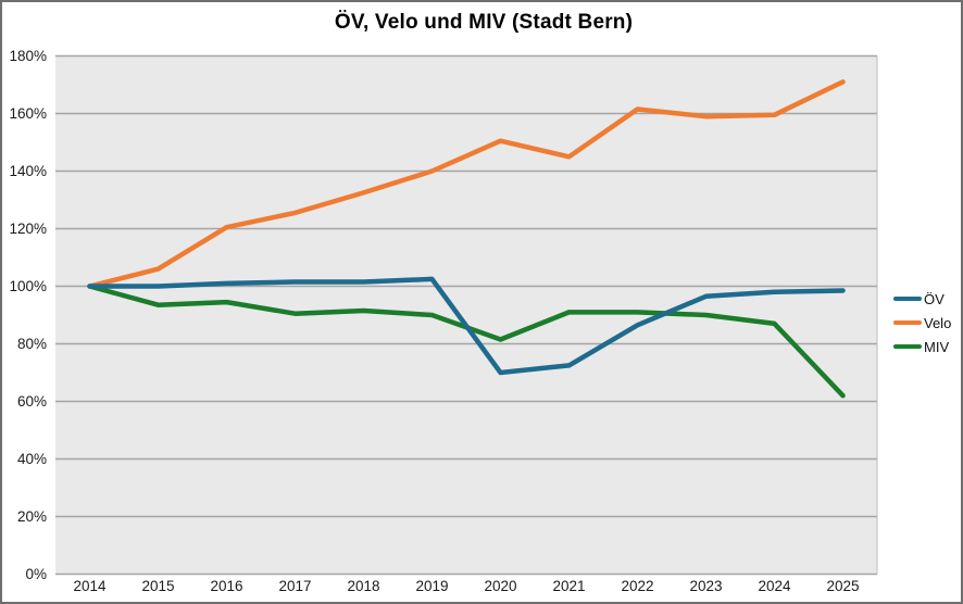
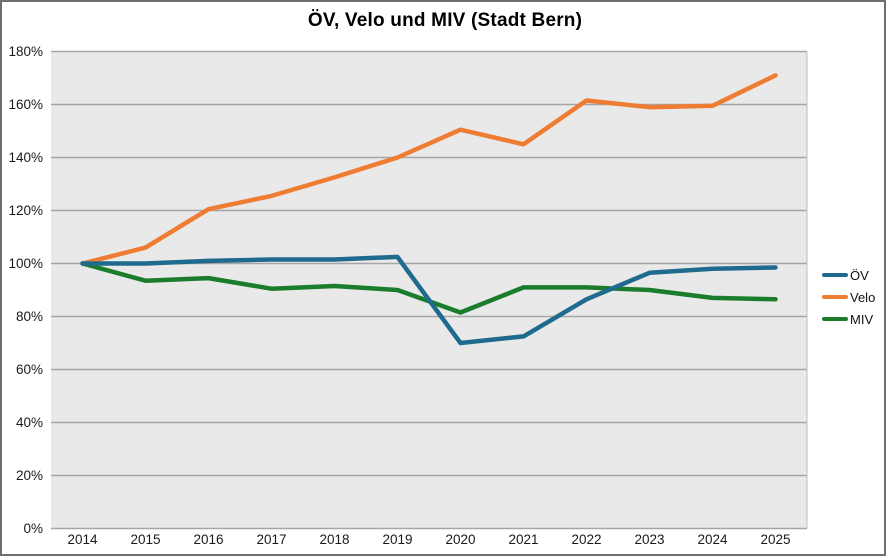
MIV/2025: 62% -> 86%
